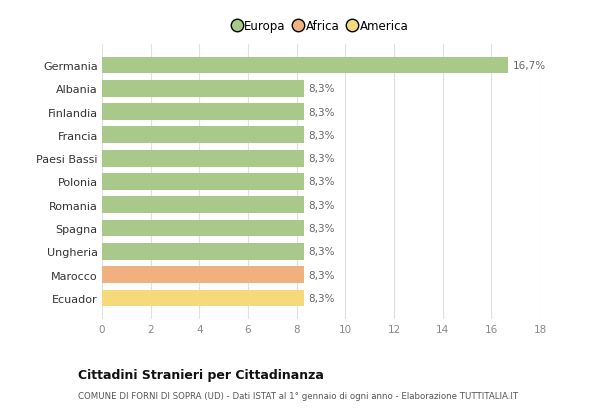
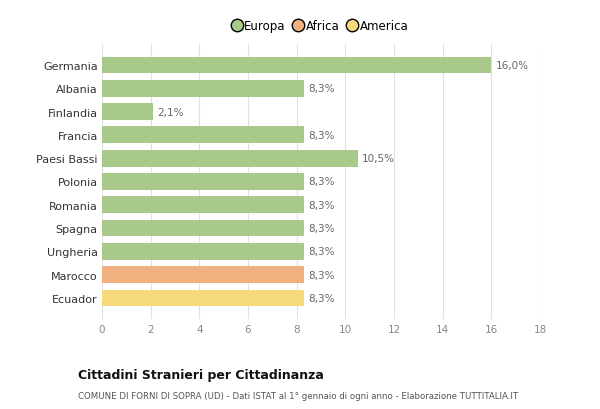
Germania: 16,7% -> 16,0%
Finlandia: 8,3% -> 2,1%
Paesi Bassi: 8,3% -> 10,5%
